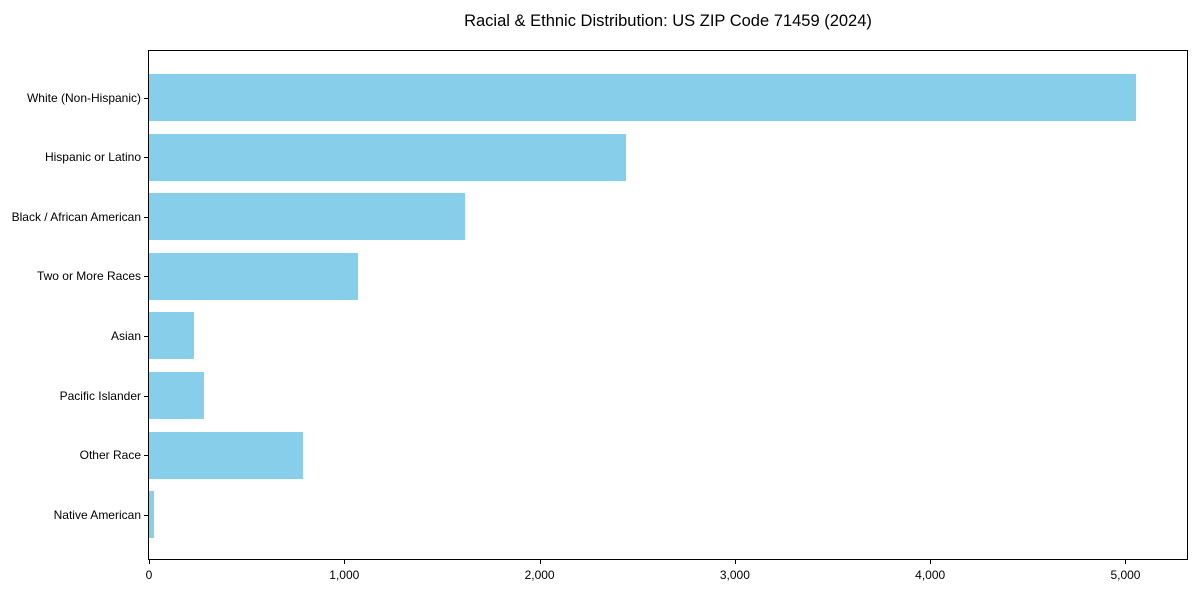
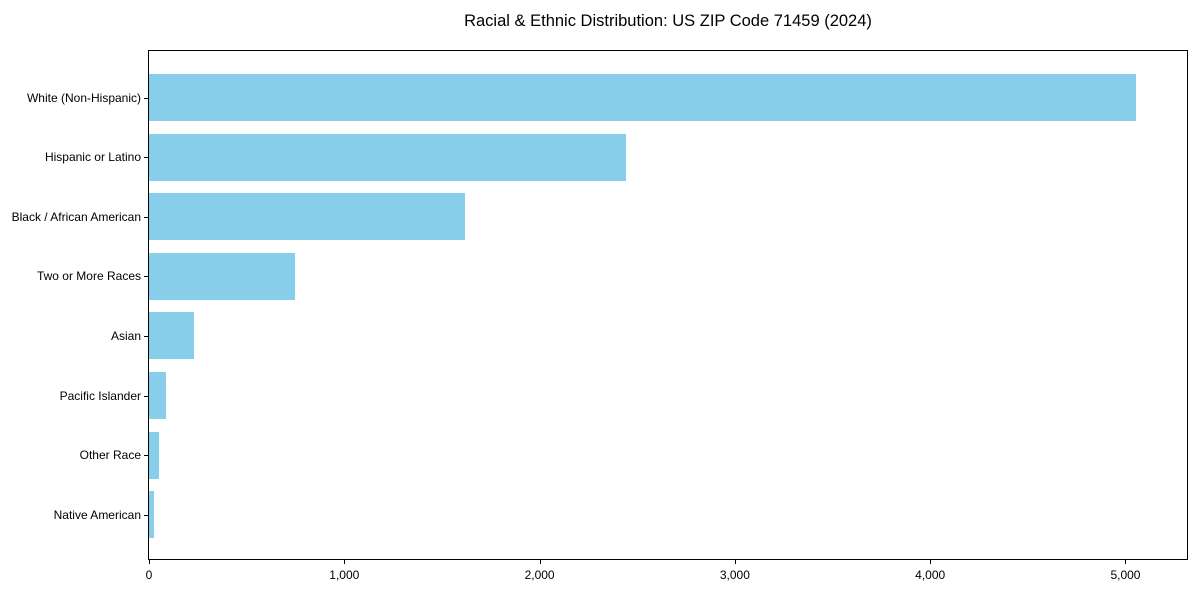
Two or More Races: 1070 -> 750
Pacific Islander: 280 -> 80
Other Race: 790 -> 50
